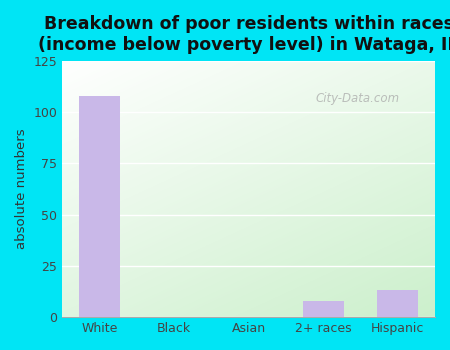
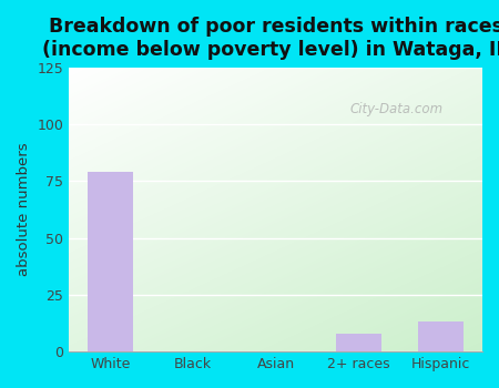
White: 108 -> 79
